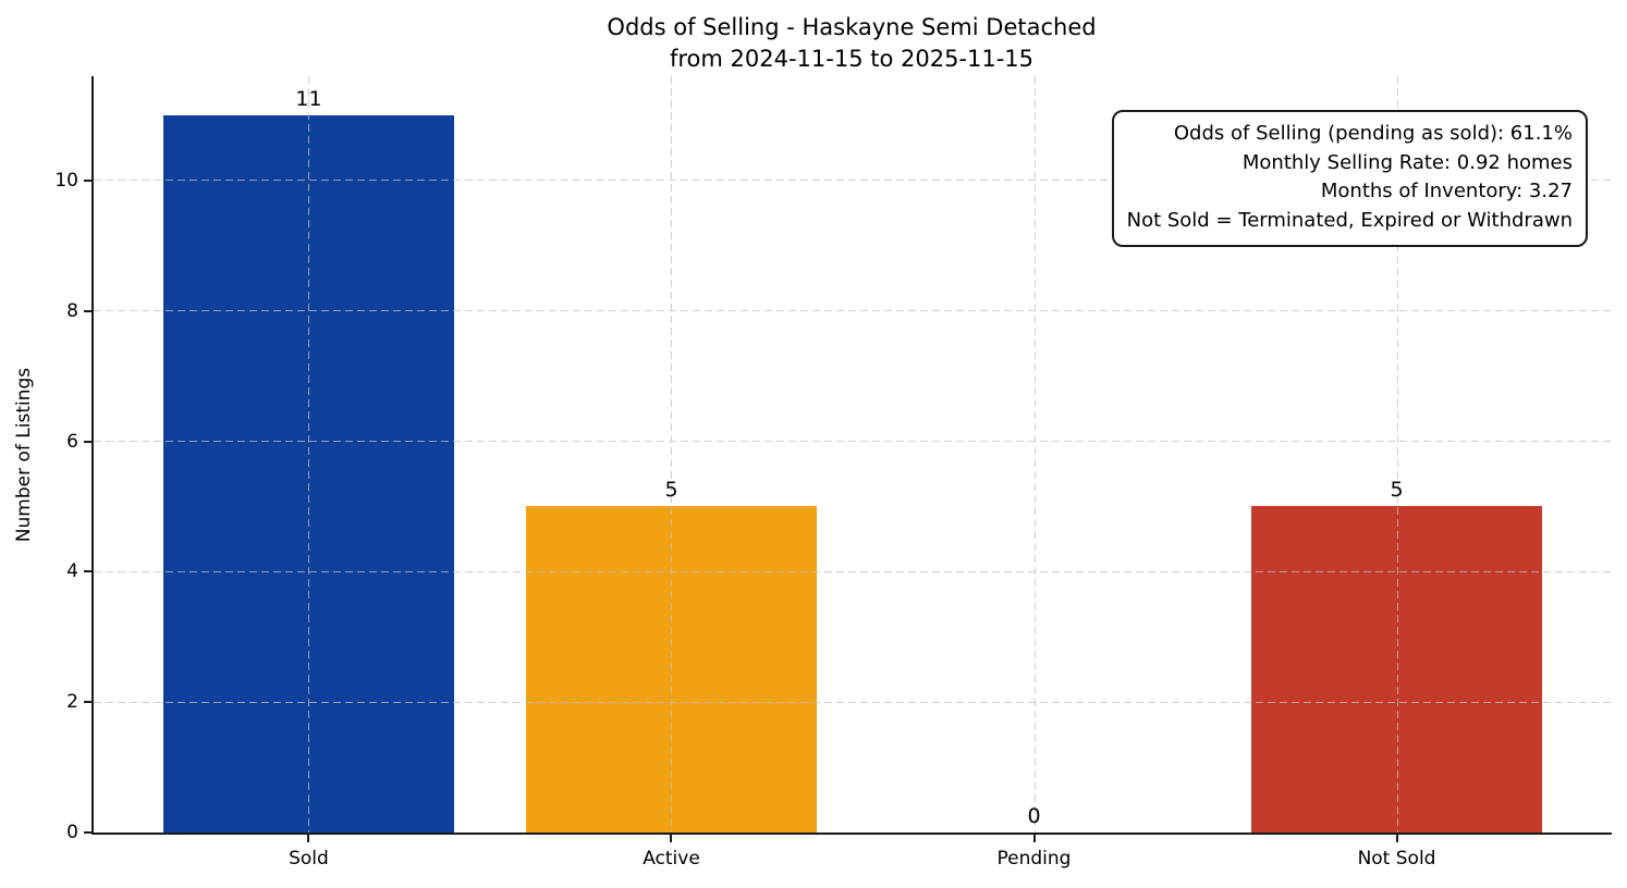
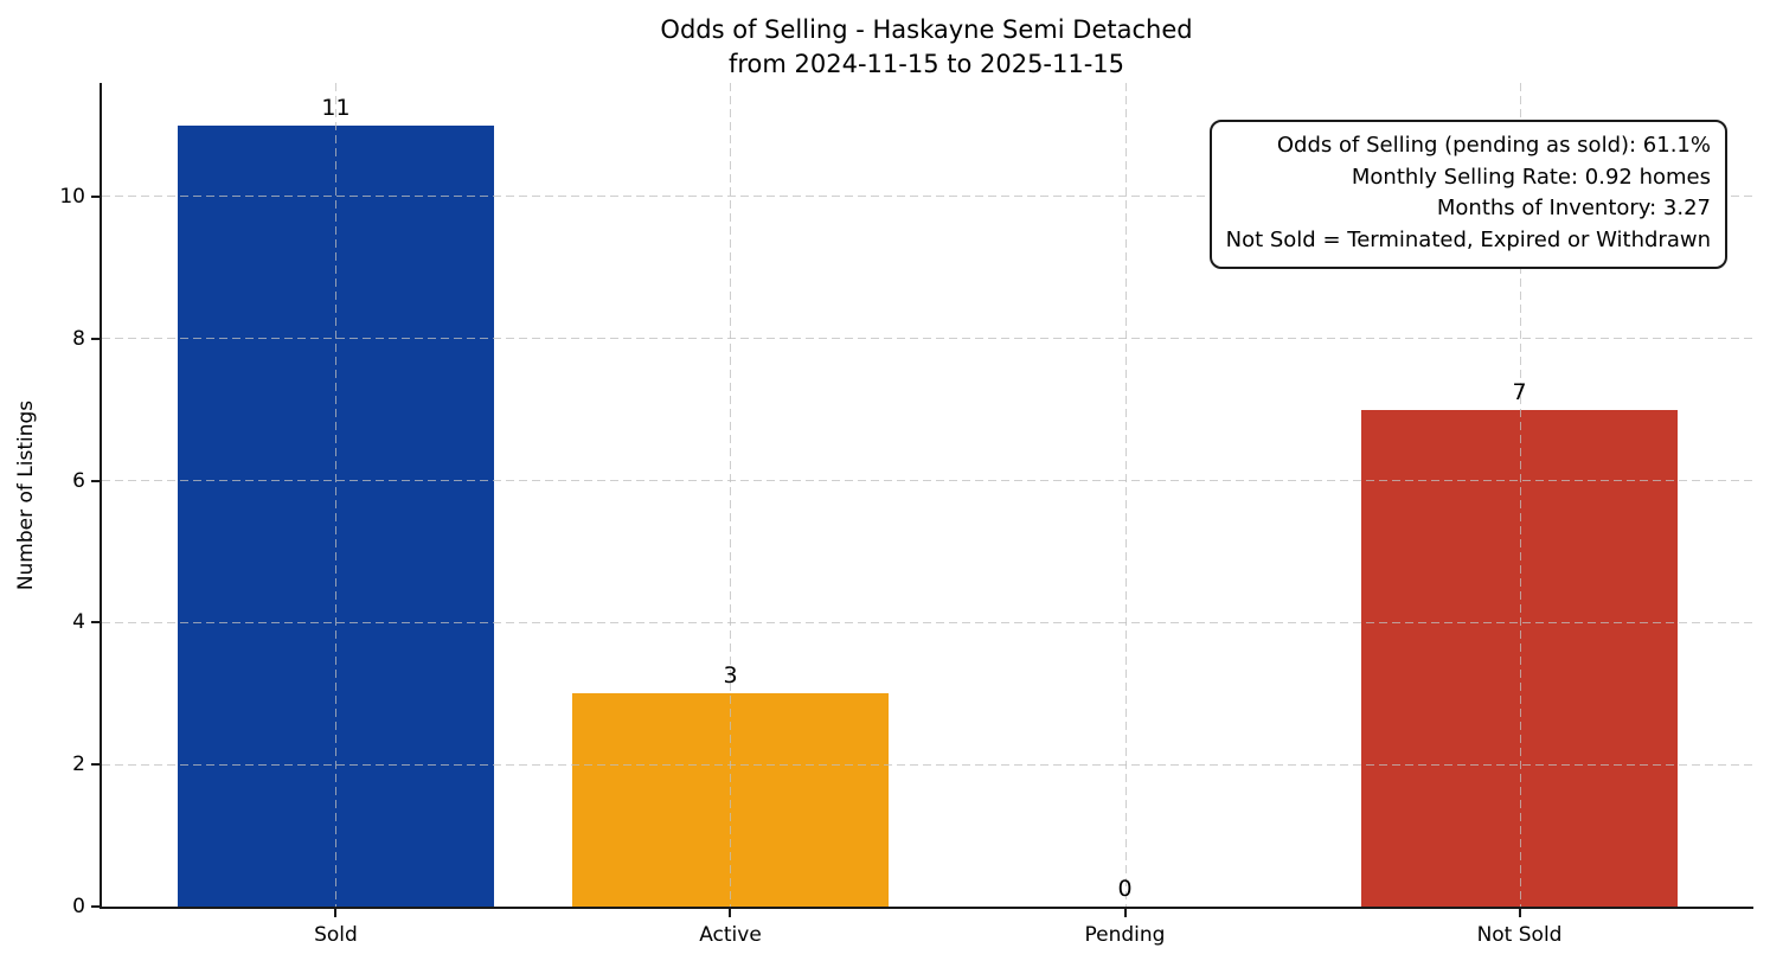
Active: 5 -> 3
Not Sold: 5 -> 7
